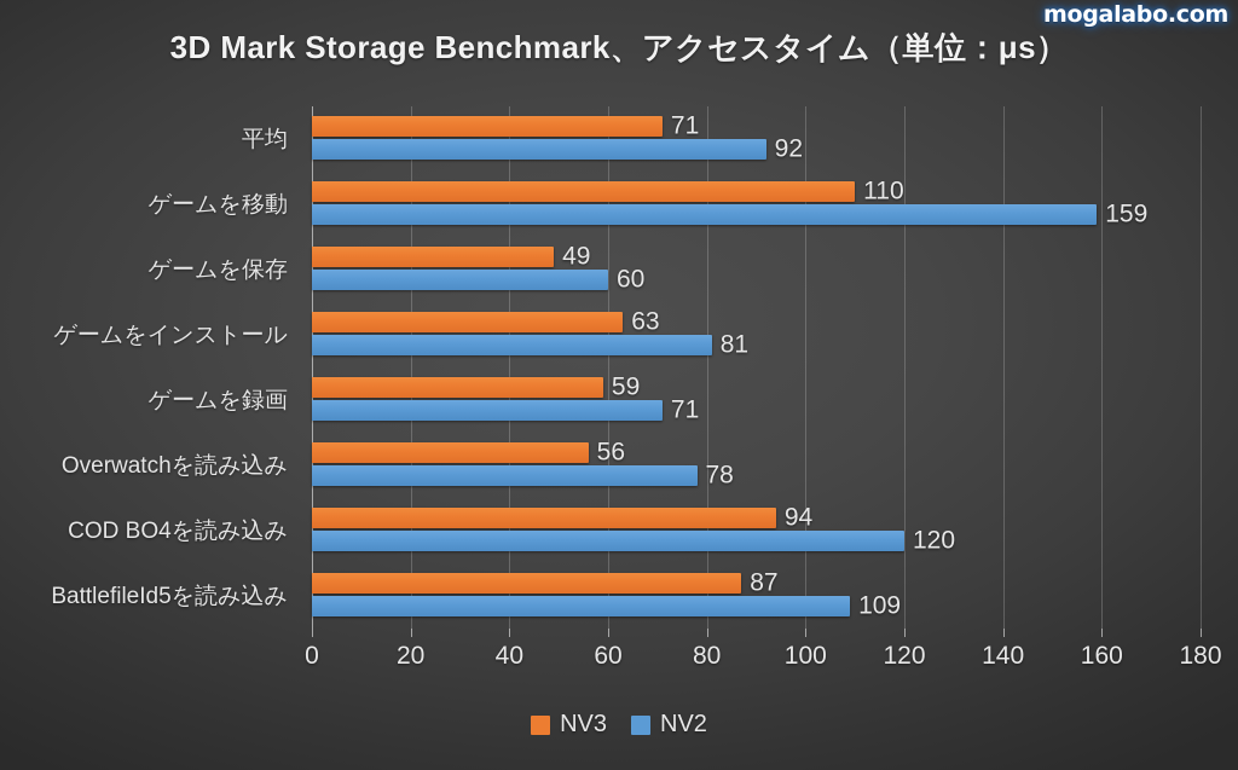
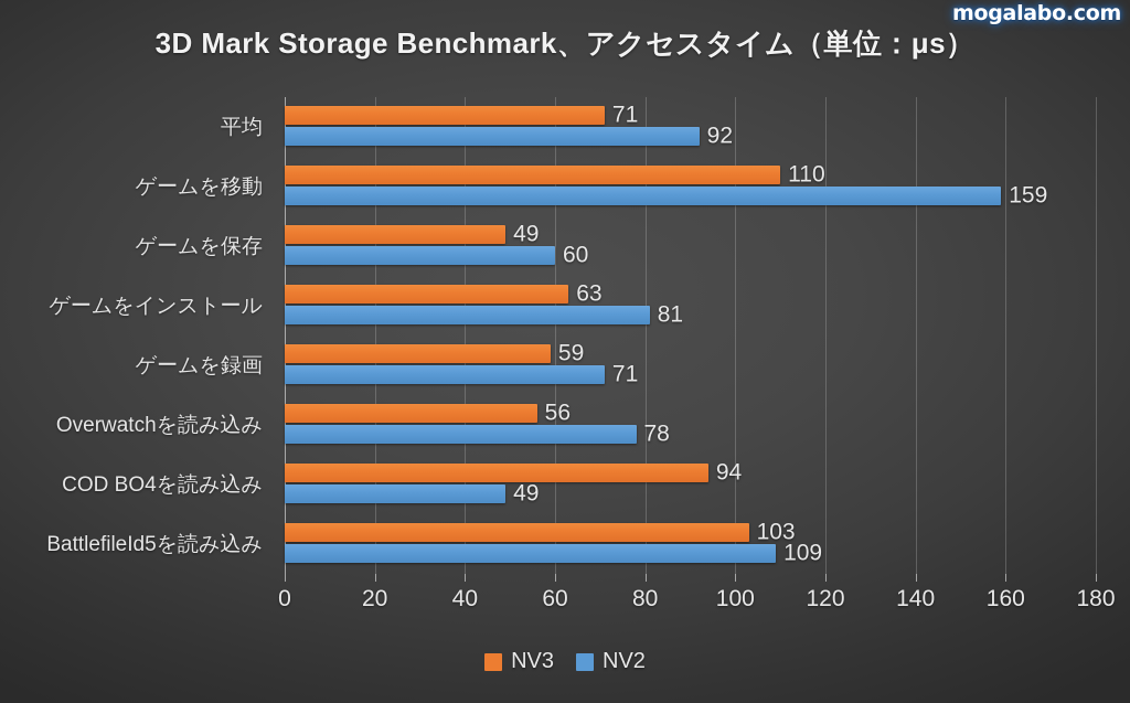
NV2/COD BO4を読み込み: 120 -> 49
NV3/BattlefileId5を読み込み: 87 -> 103
